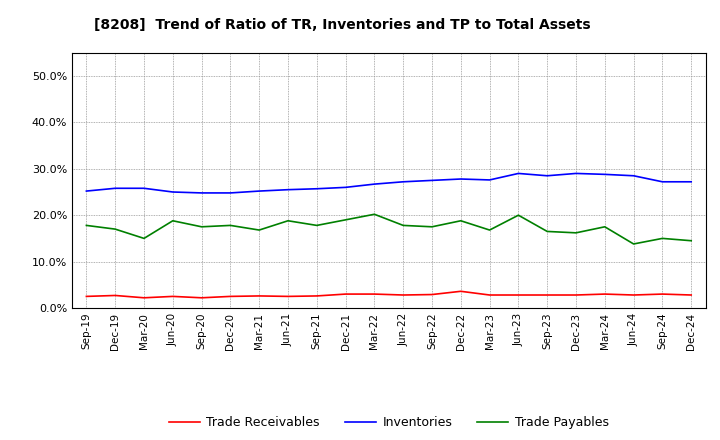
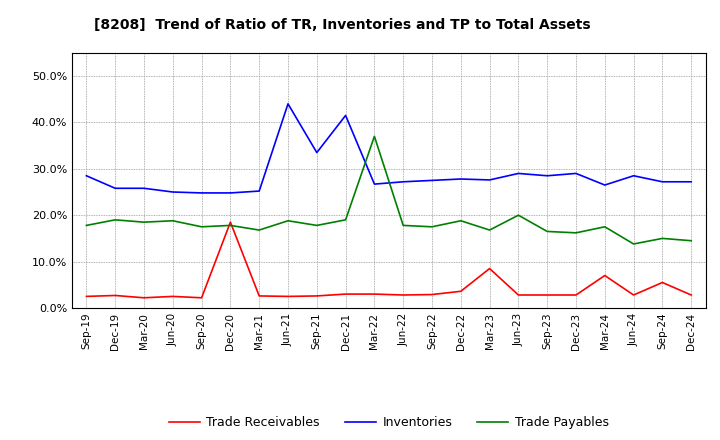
Inventories/Sep-19: 25.2% -> 28.5%
Trade Payables/Dec-19: 17.0% -> 19.0%
Trade Payables/Mar-20: 15.0% -> 18.5%
Trade Receivables/Dec-20: 2.5% -> 18.5%
Inventories/Jun-21: 25.5% -> 44.0%
Inventories/Sep-21: 25.7% -> 33.5%
Inventories/Dec-21: 26.0% -> 41.5%
Trade Payables/Mar-22: 20.2% -> 37.0%
Trade Receivables/Mar-23: 2.8% -> 8.5%
Trade Receivables/Mar-24: 3.0% -> 7.0%
Inventories/Mar-24: 28.8% -> 26.5%
Trade Receivables/Sep-24: 3.0% -> 5.5%
